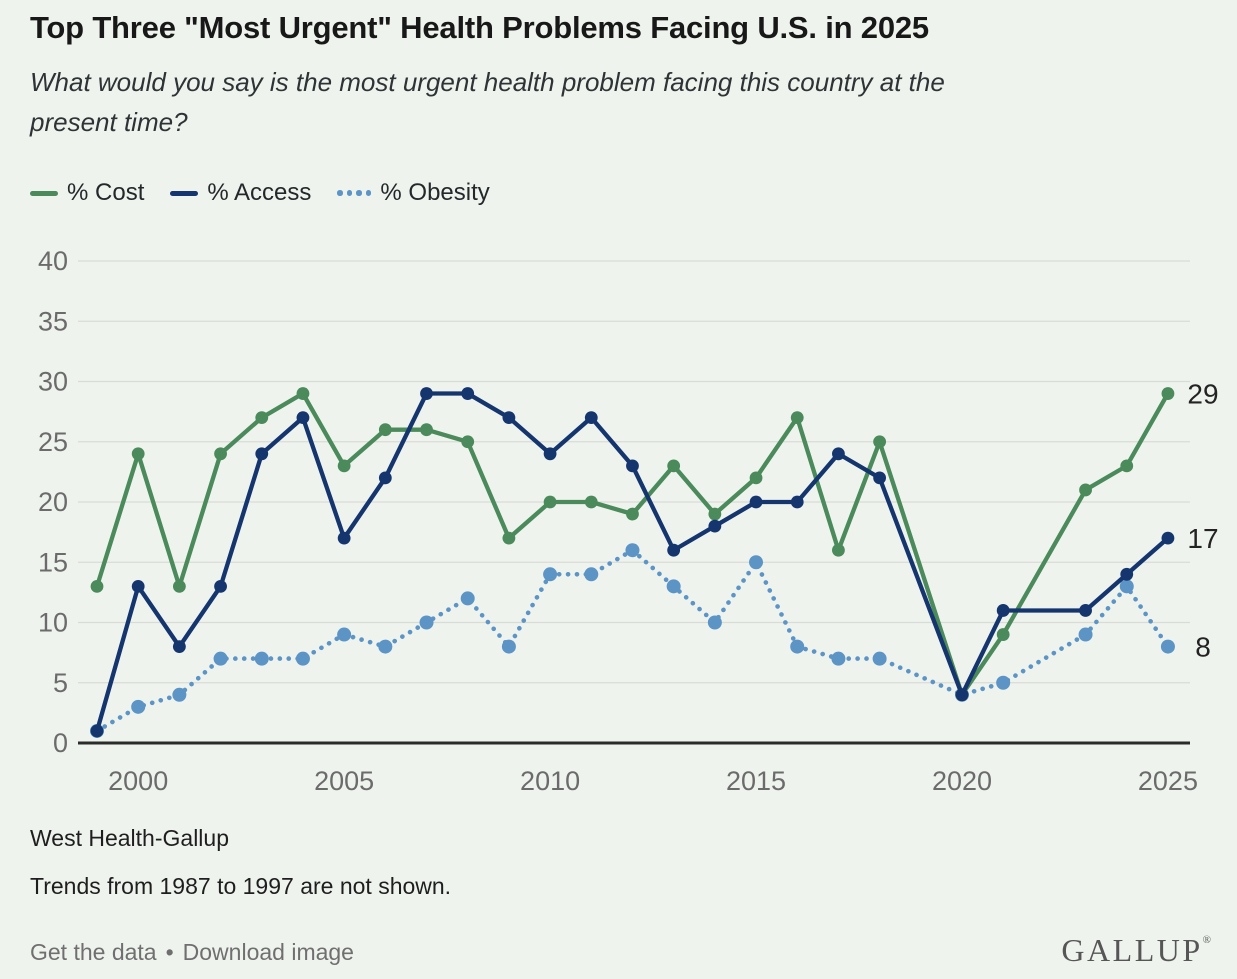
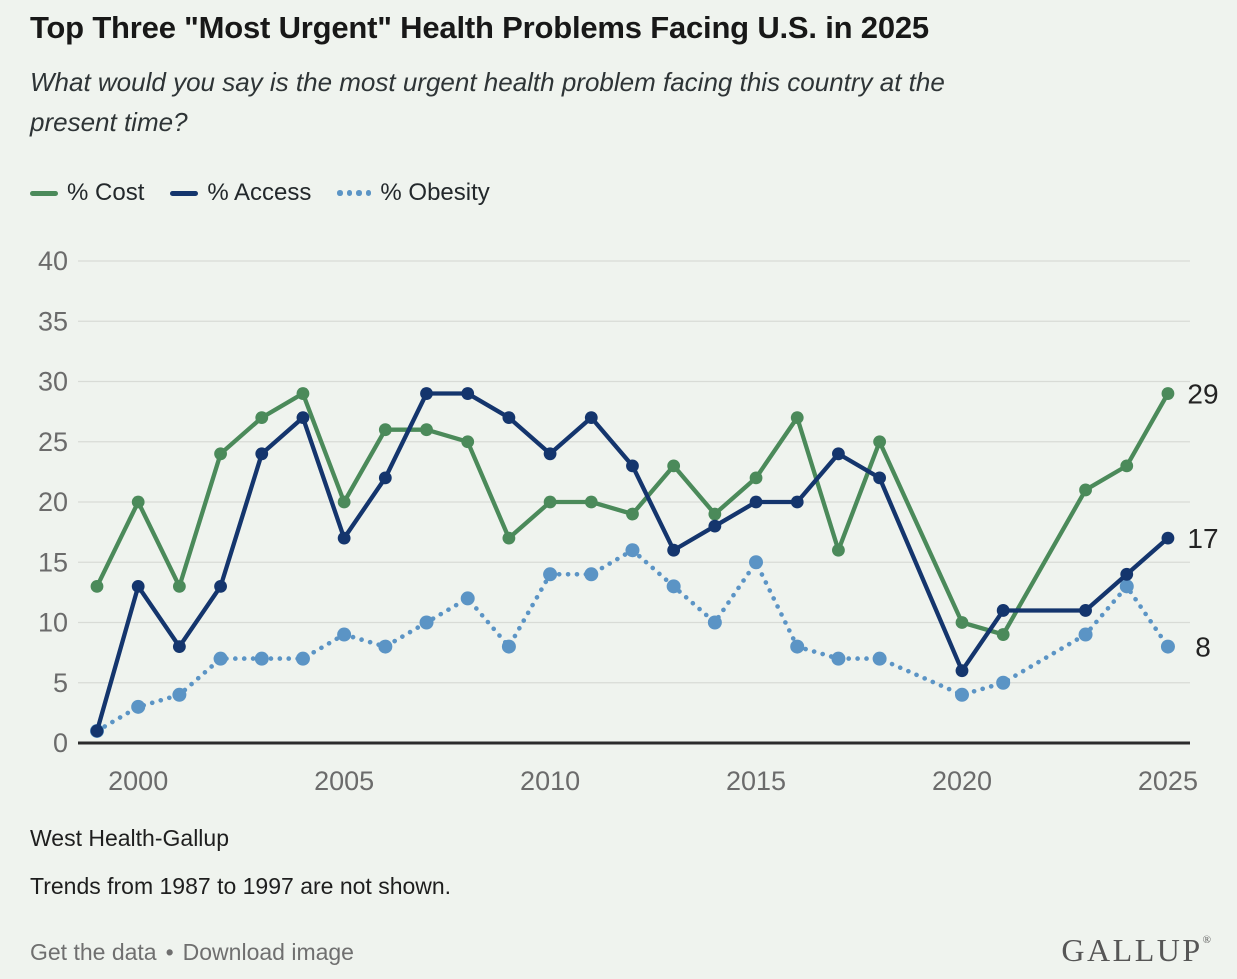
% Cost/2000: 24 -> 20
% Cost/2005: 23 -> 20
% Cost/2020: 4 -> 10
% Access/2020: 4 -> 6
